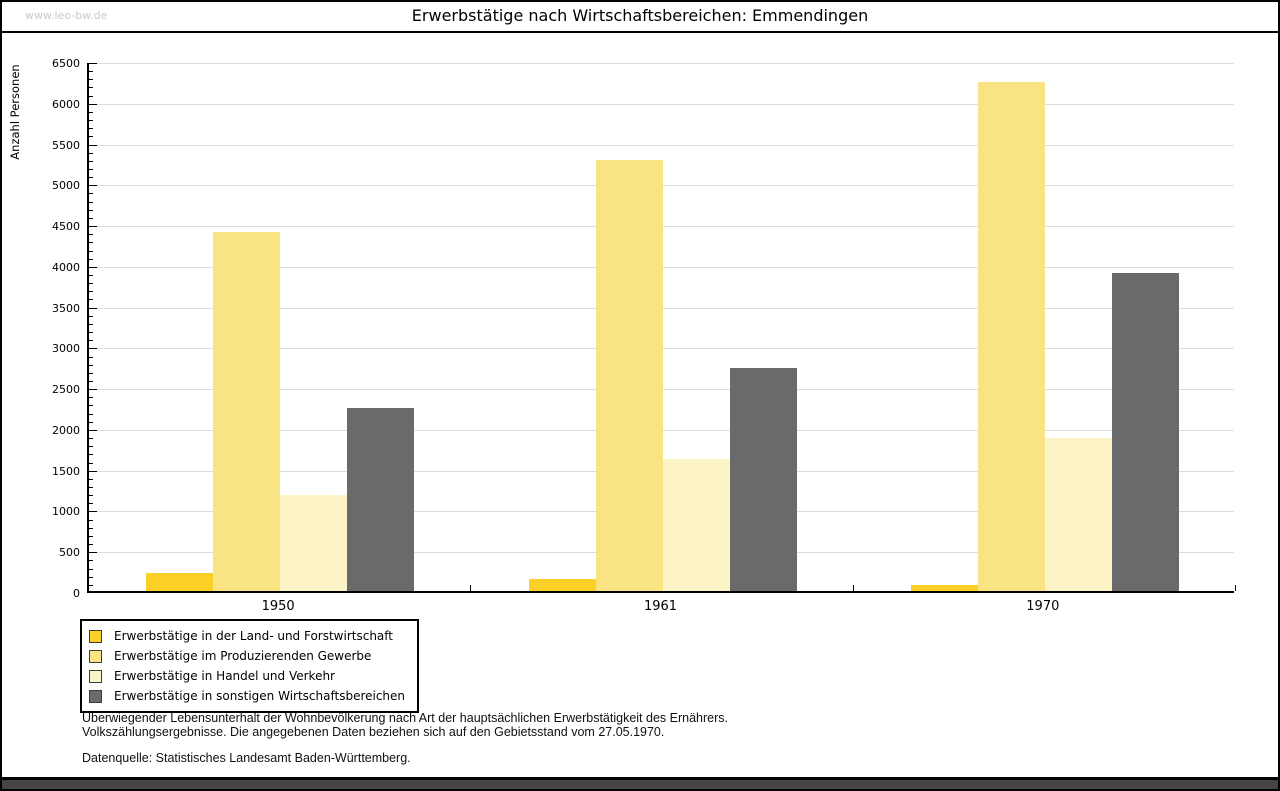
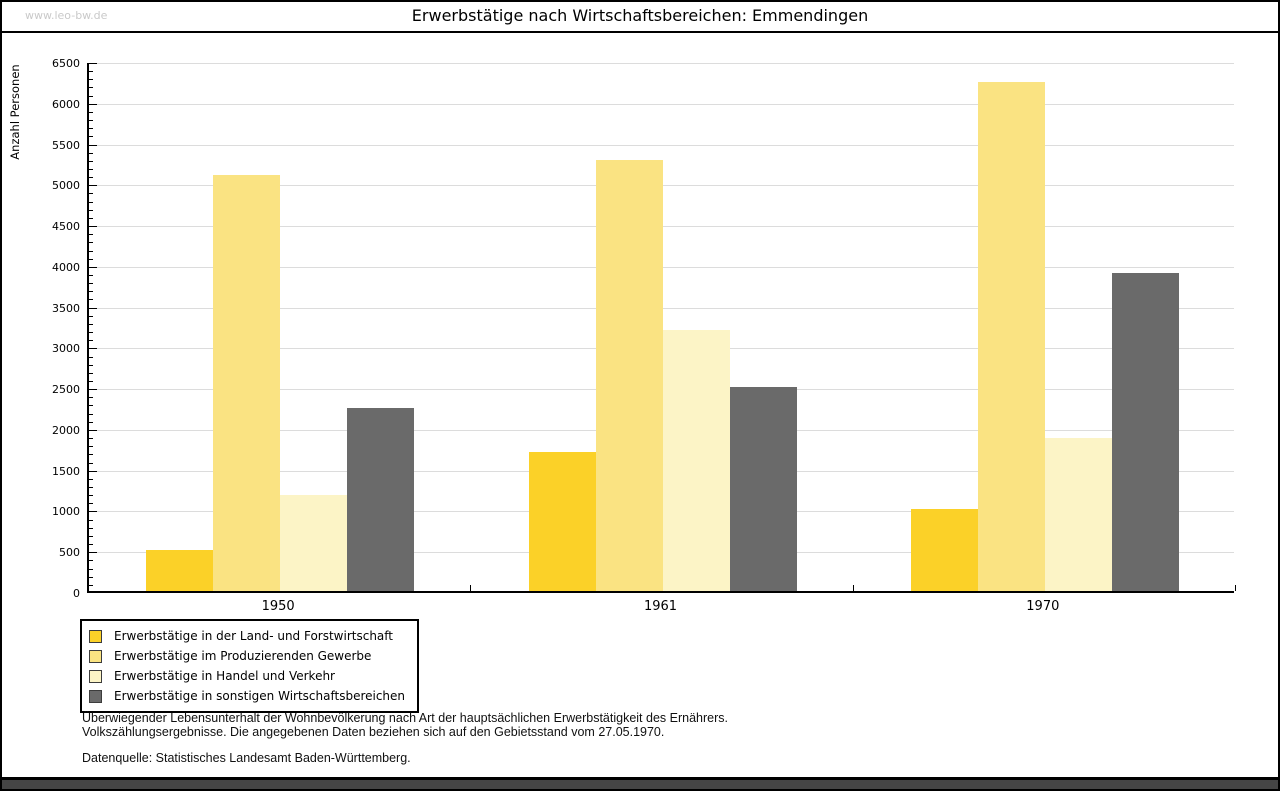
Erwerbstätige in der Land- und Forstwirtschaft/1950: 200 -> 500
Erwerbstätige im Produzierenden Gewerbe/1950: 4400 -> 5100
Erwerbstätige in der Land- und Forstwirtschaft/1961: 200 -> 1700
Erwerbstätige in Handel und Verkehr/1961: 1600 -> 3200
Erwerbstätige in sonstigen Wirtschaftsbereichen/1961: 2700 -> 2500
Erwerbstätige in der Land- und Forstwirtschaft/1970: 100 -> 1000
